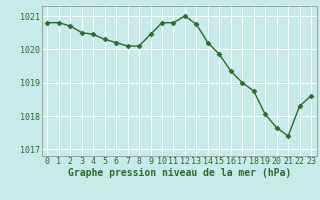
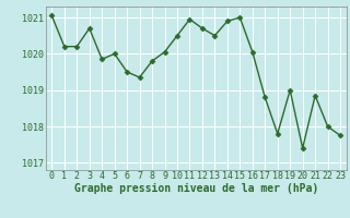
0: 1020.80 -> 1021.05
1: 1020.80 -> 1020.20
2: 1020.70 -> 1020.20
3: 1020.50 -> 1020.70
4: 1020.45 -> 1019.85
5: 1020.30 -> 1020.00
6: 1020.20 -> 1019.50
7: 1020.10 -> 1019.35
8: 1020.10 -> 1019.80
9: 1020.45 -> 1020.05
10: 1020.80 -> 1020.50
11: 1020.80 -> 1020.95
12: 1021.00 -> 1020.70
13: 1020.75 -> 1020.50
14: 1020.20 -> 1020.90
15: 1019.85 -> 1021.00
16: 1019.35 -> 1020.05
17: 1019.00 -> 1018.80
18: 1018.75 -> 1017.80
19: 1018.05 -> 1019.00
20: 1017.65 -> 1017.40
21: 1017.40 -> 1018.85
22: 1018.30 -> 1018.00
23: 1018.60 -> 1017.75
